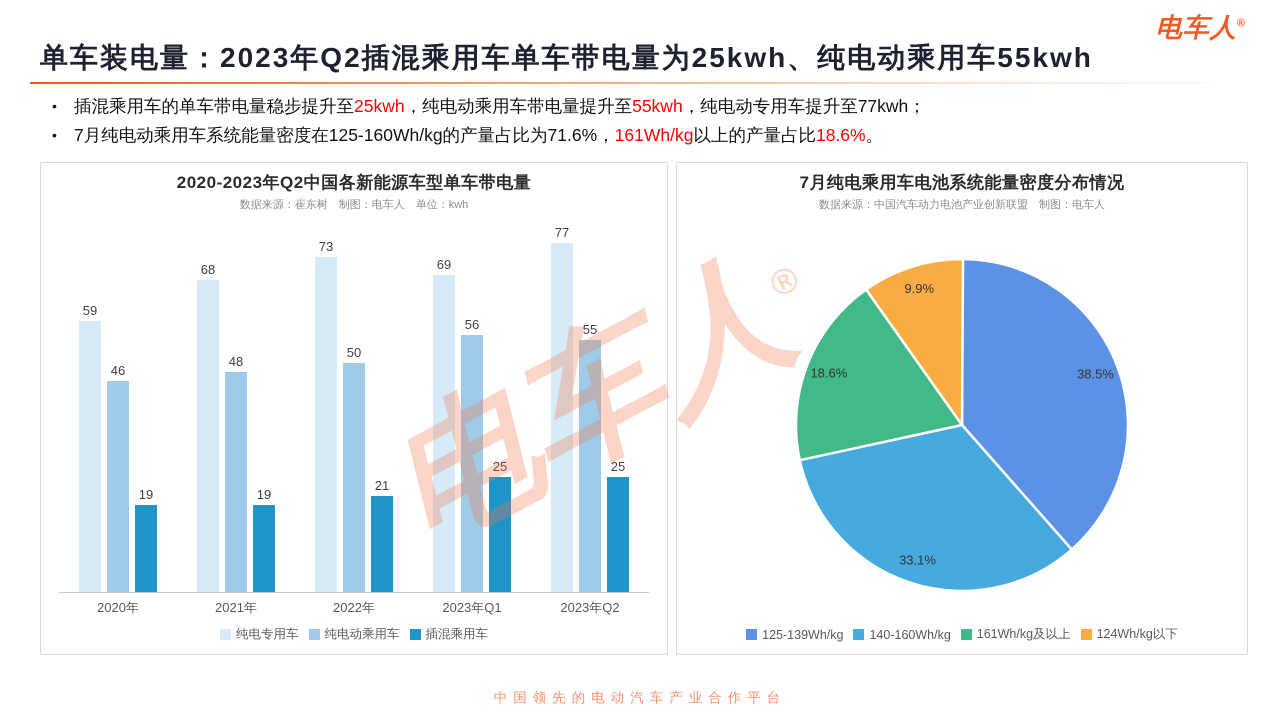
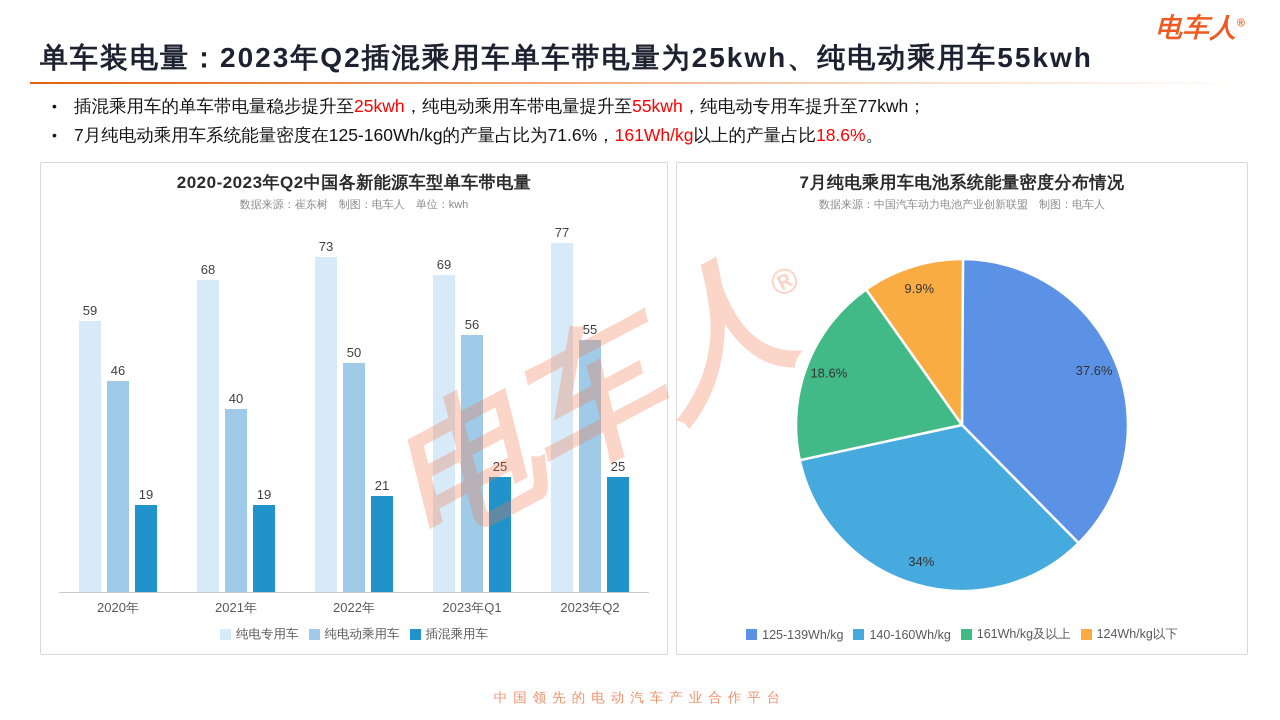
2020-2023年Q2中国各新能源车型单车带电量/纯电动乘用车/2021年: 48 -> 40
7月纯电乘用车电池系统能量密度分布情况/125-139Wh/kg: 38.5% -> 37.6%
7月纯电乘用车电池系统能量密度分布情况/140-160Wh/kg: 33.1% -> 34%
